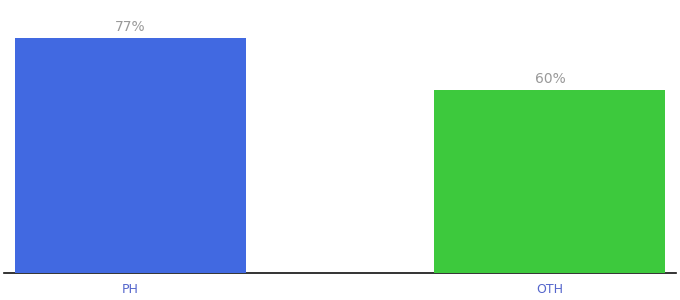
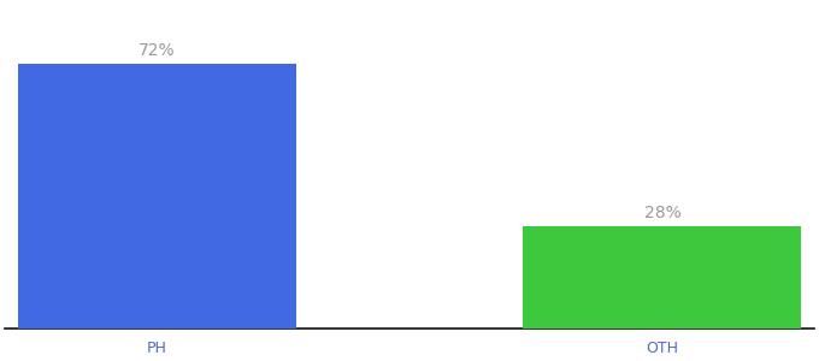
PH: 77% -> 72%
OTH: 60% -> 28%
